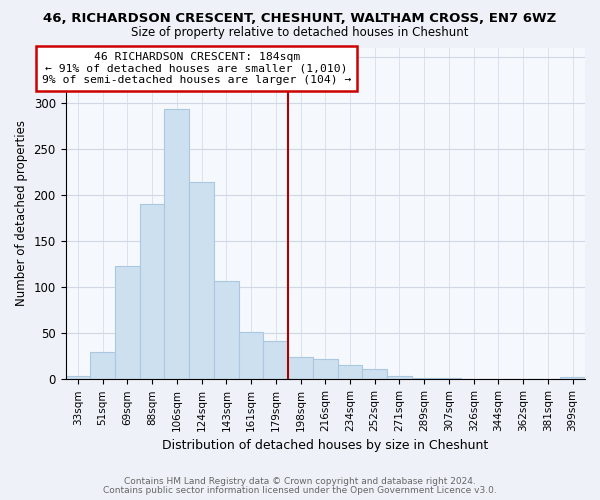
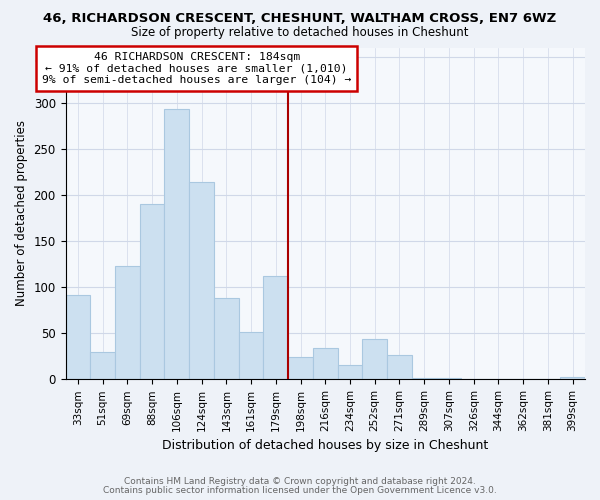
33sqm: 4 -> 92
143sqm: 107 -> 88
179sqm: 42 -> 112
216sqm: 22 -> 34
252sqm: 11 -> 44
271sqm: 4 -> 26
